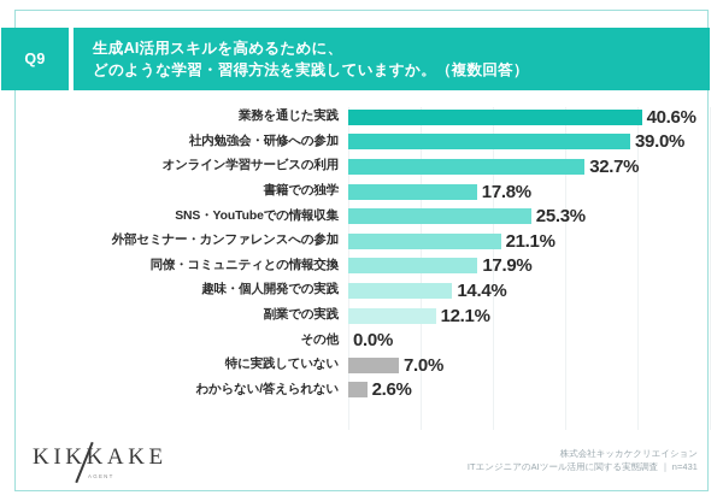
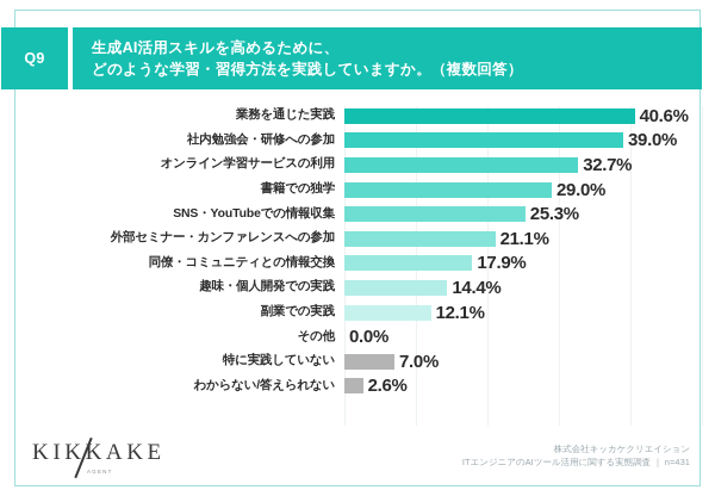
書籍での独学: 17.8% -> 29.0%
